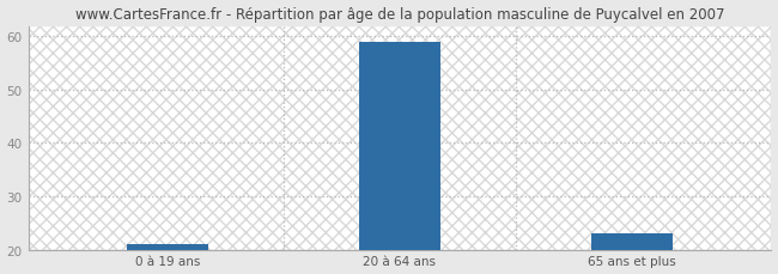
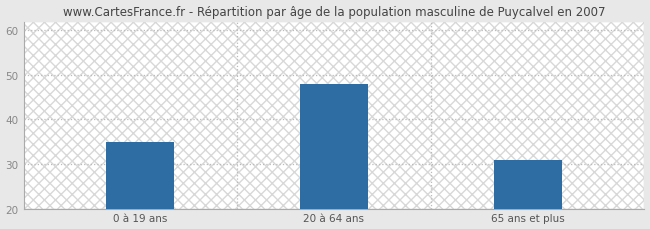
0 à 19 ans: 21 -> 35
20 à 64 ans: 59 -> 48
65 ans et plus: 23 -> 31
